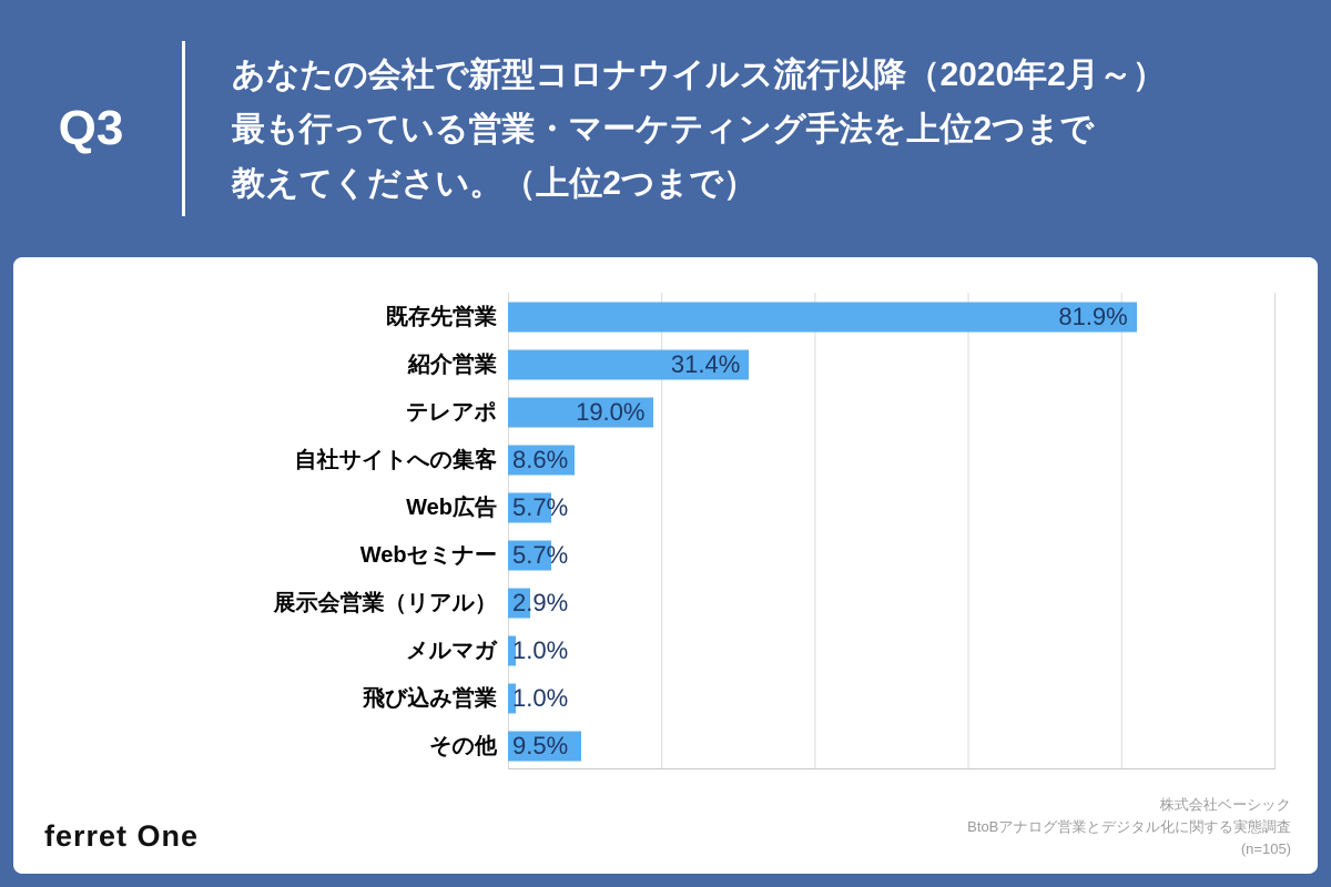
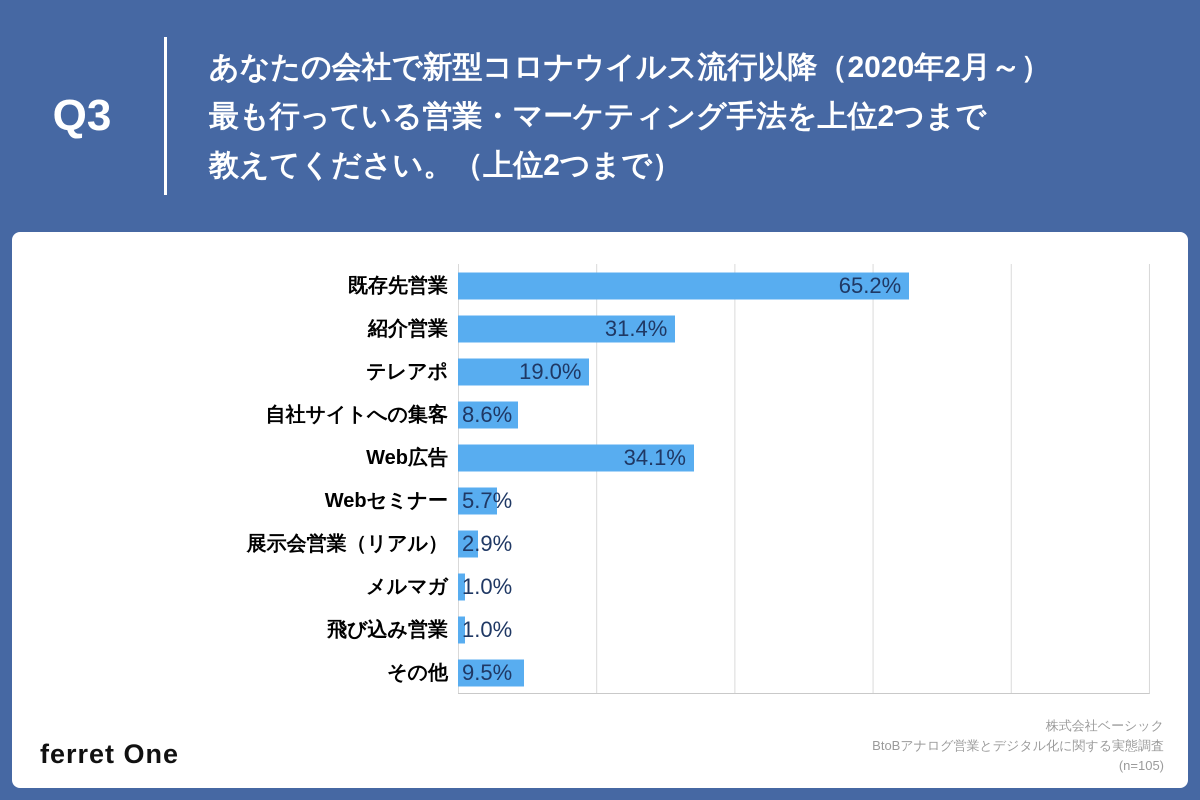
既存先営業: 81.9% -> 65.2%
Web広告: 5.7% -> 34.1%
